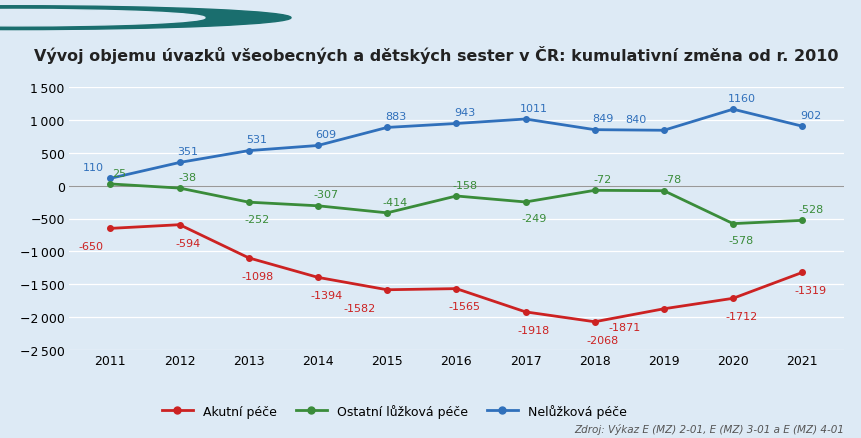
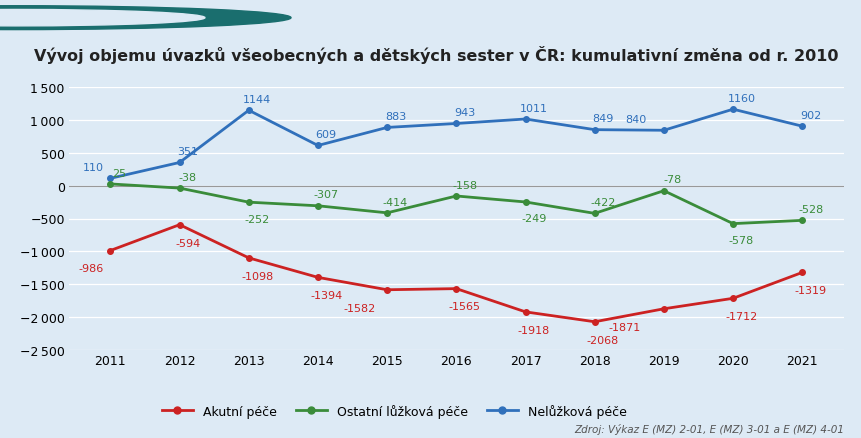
Akutní péče/2011: -650 -> -986
Nelůžková péče/2013: 531 -> 1144
Ostatní lůžková péče/2018: -72 -> -422
